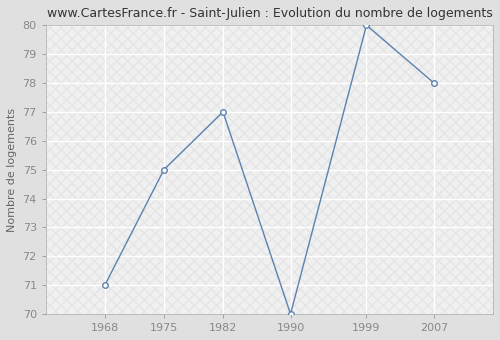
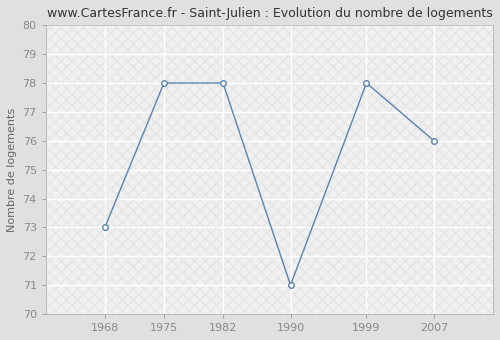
1968: 71 -> 73
1975: 75 -> 78
1982: 77 -> 78
1990: 70 -> 71
1999: 80 -> 78
2007: 78 -> 76
